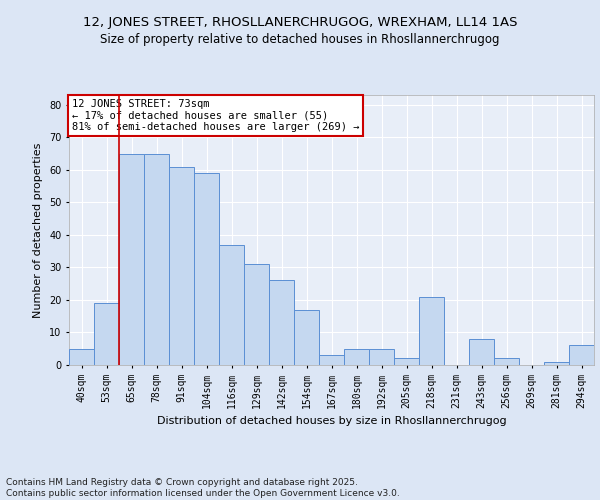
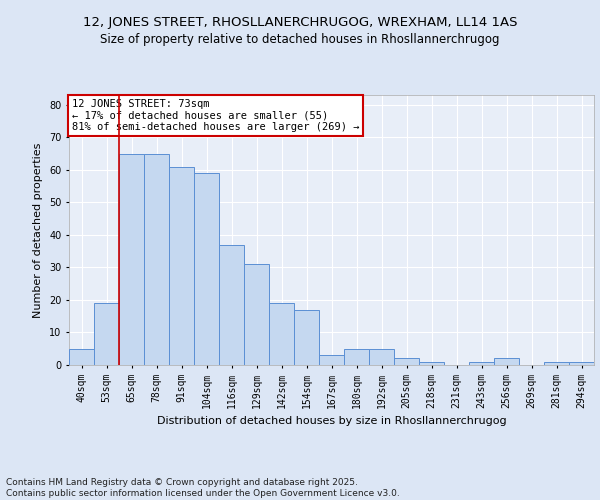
142sqm: 26 -> 19
218sqm: 21 -> 1
243sqm: 8 -> 1
294sqm: 6 -> 1
